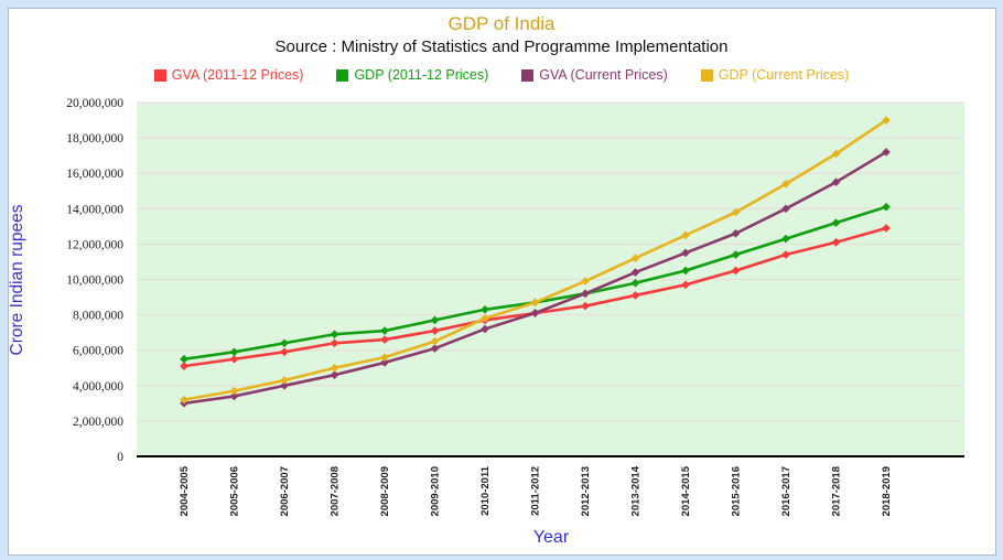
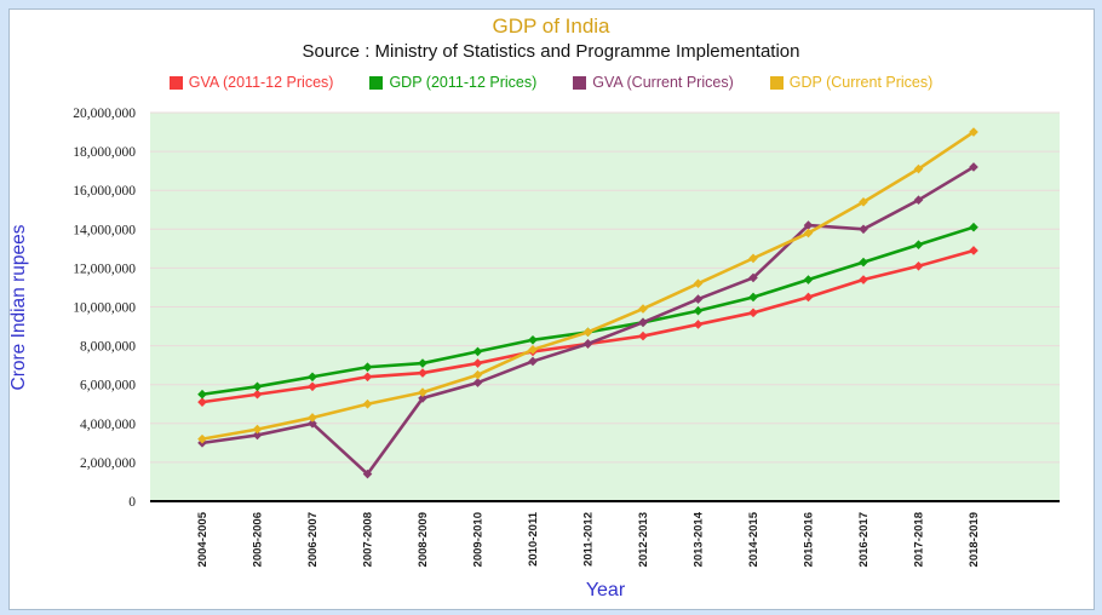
GVA (Current Prices)/2007-2008: 4600000 -> 1400000
GVA (Current Prices)/2015-2016: 12600000 -> 14200000
